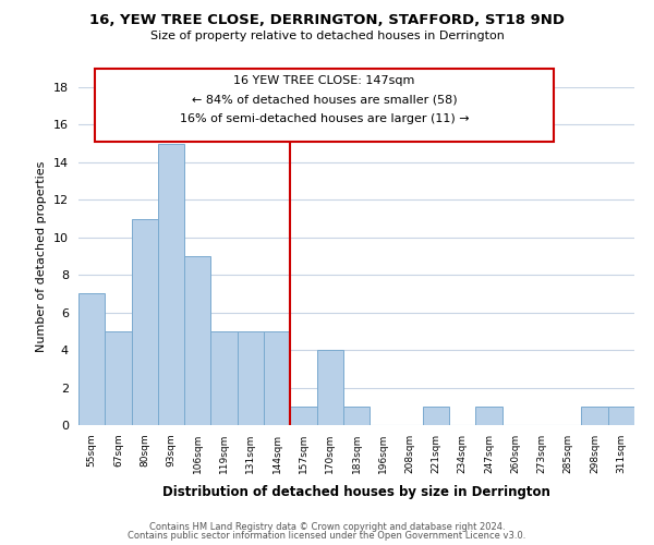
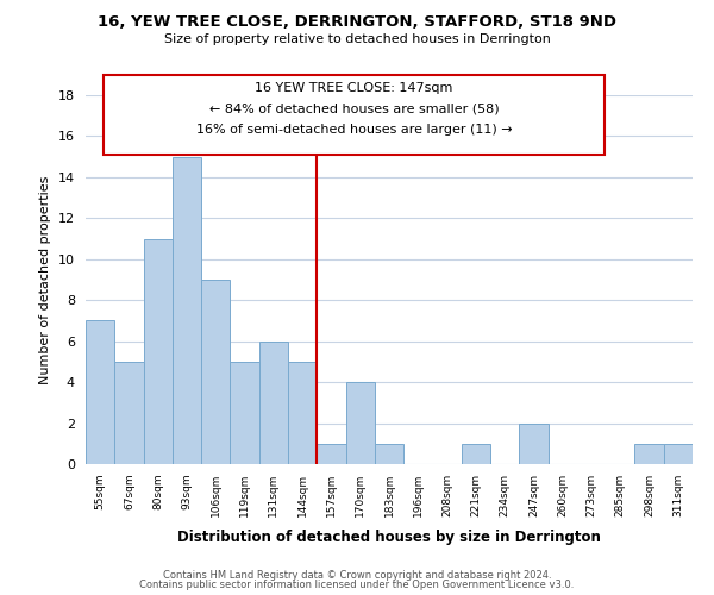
131sqm: 5 -> 6
247sqm: 1 -> 2
